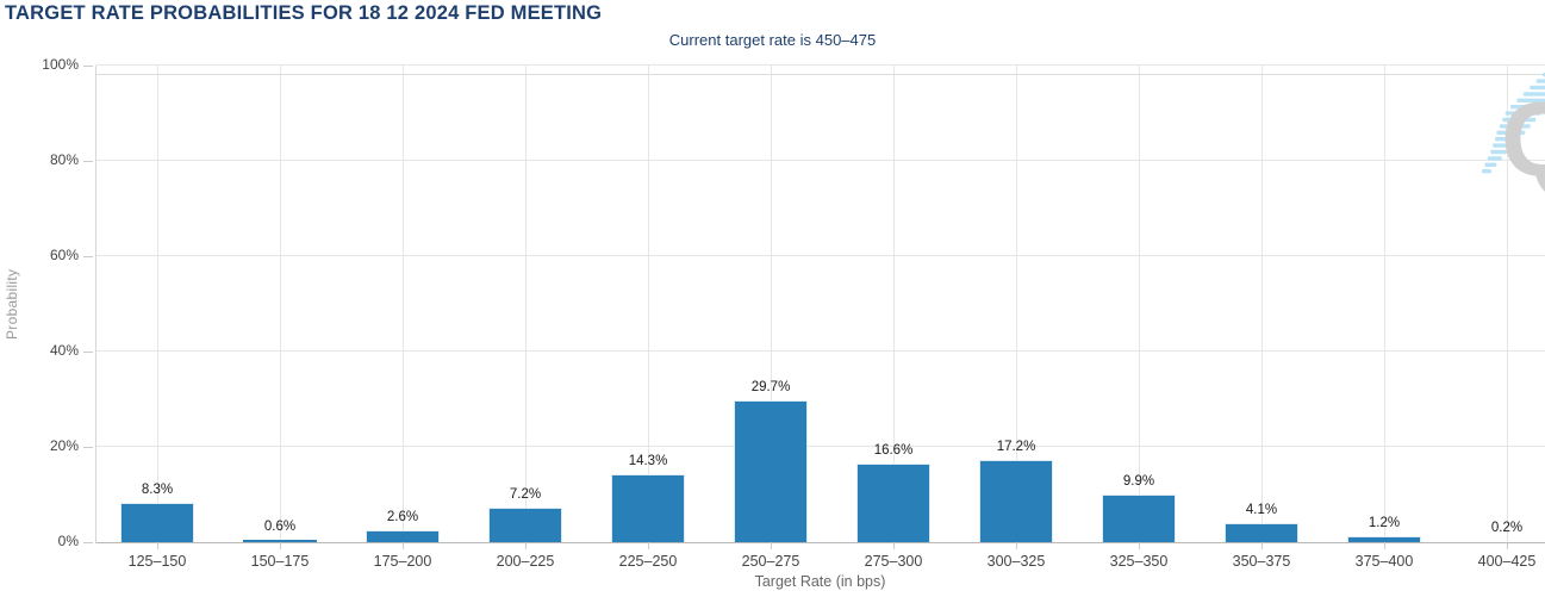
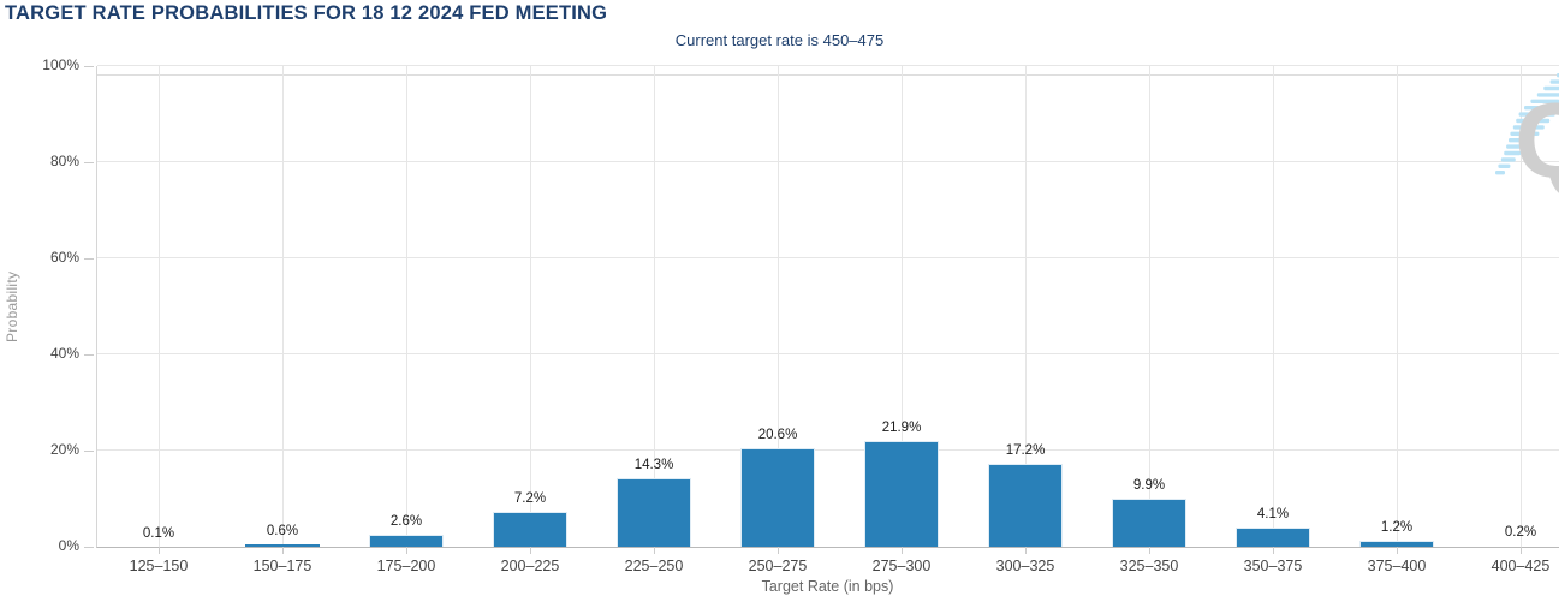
125–150: 8.3% -> 0.1%
250–275: 29.7% -> 20.6%
275–300: 16.6% -> 21.9%
